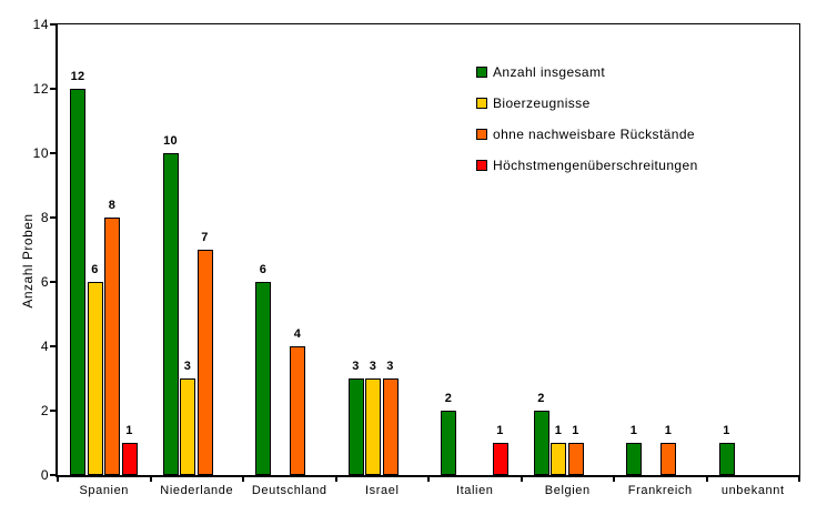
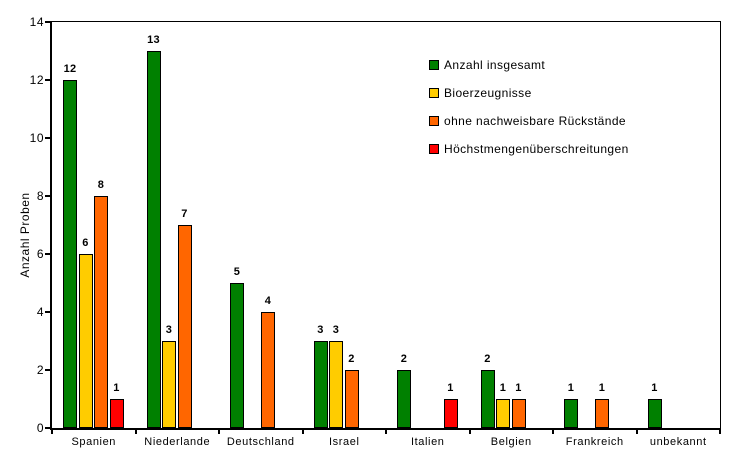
Anzahl insgesamt/Niederlande: 10 -> 13
Anzahl insgesamt/Deutschland: 6 -> 5
ohne nachweisbare Rückstände/Israel: 3 -> 2
